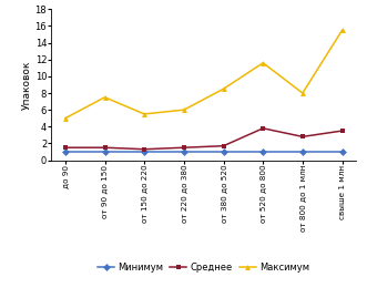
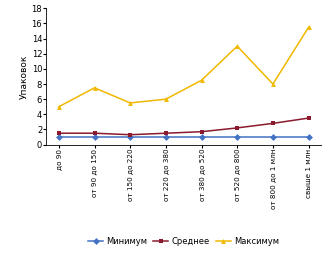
Среднее/от 520 до 800: 3.8 -> 2.2
Максимум/от 520 до 800: 11.6 -> 13.0
